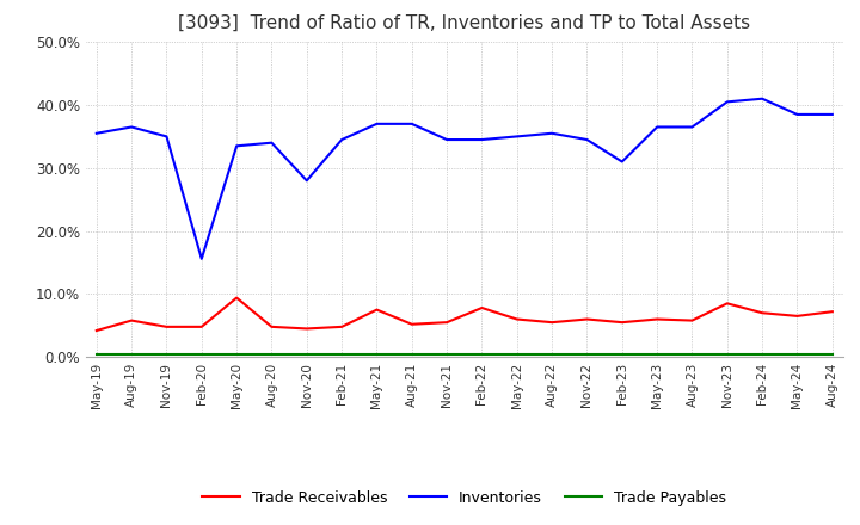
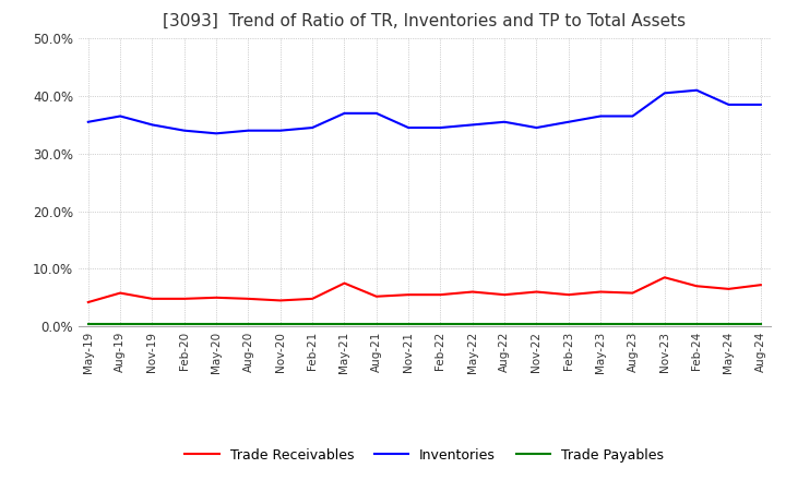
Inventories/Feb-20: 15.6% -> 34.0%
Trade Receivables/May-20: 9.4% -> 5.0%
Inventories/Nov-20: 28.0% -> 34.0%
Trade Receivables/Feb-22: 7.8% -> 5.5%
Inventories/Feb-23: 31.0% -> 35.5%
